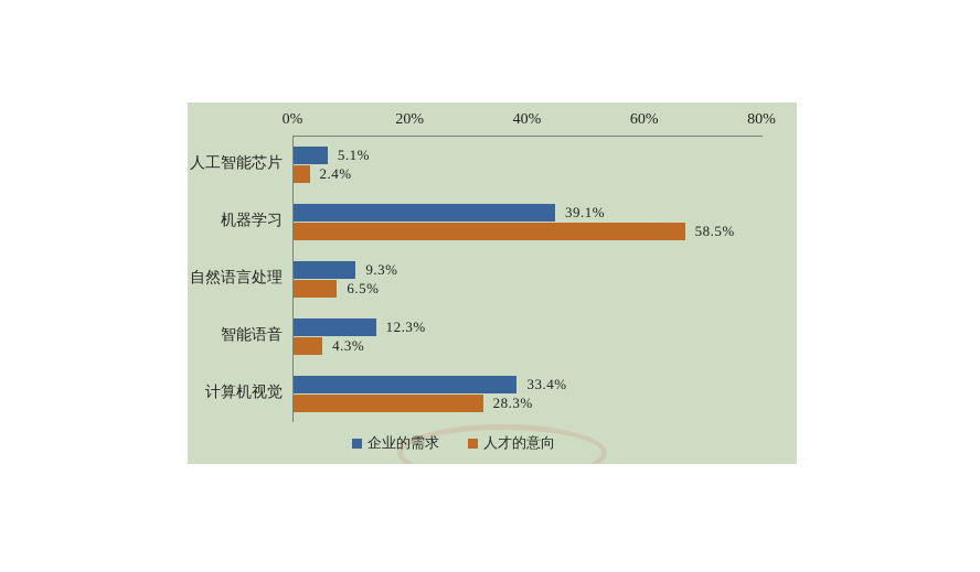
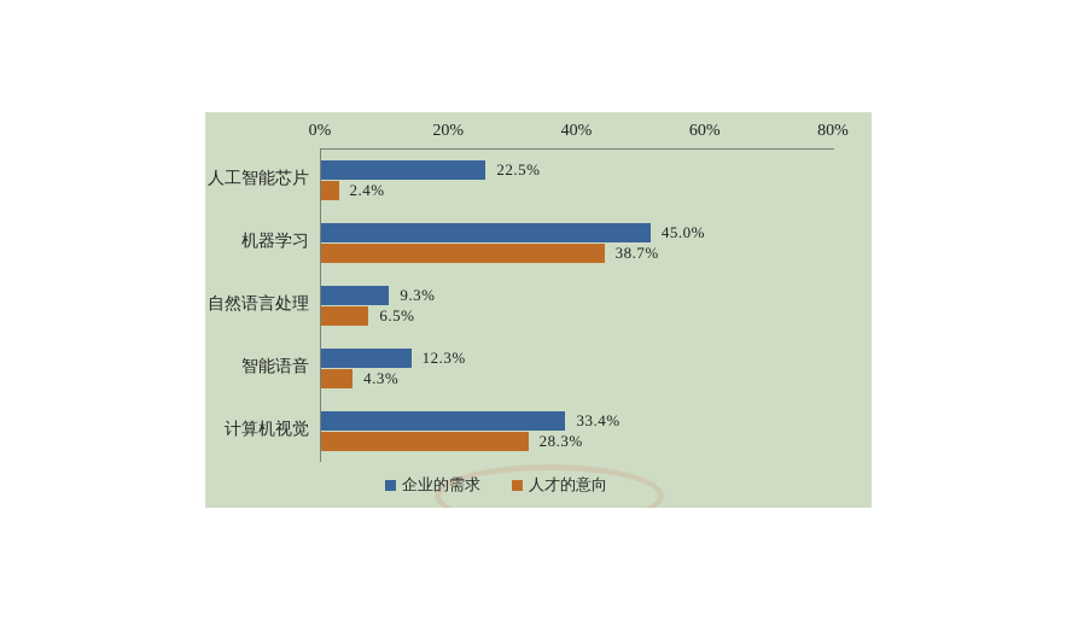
企业的需求/人工智能芯片: 5.1% -> 22.5%
企业的需求/机器学习: 39.1% -> 45.0%
人才的意向/机器学习: 58.5% -> 38.7%
